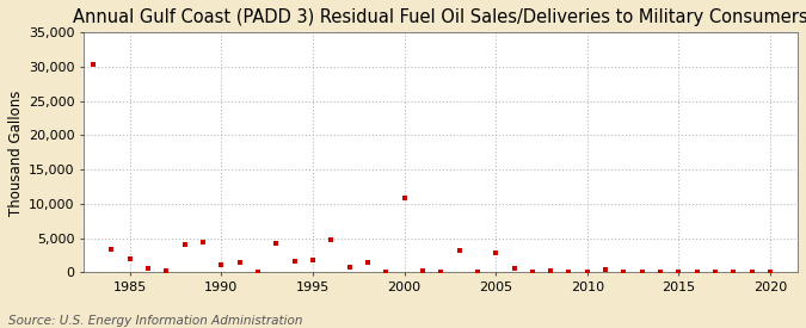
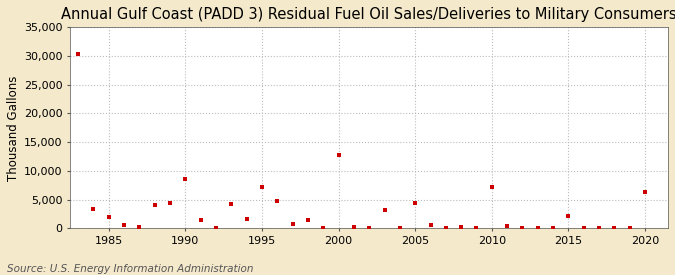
1990: 1,200 -> 8,600
1995: 1,800 -> 7,200
2000: 10,900 -> 12,800
2005: 2,800 -> 4,400
2010: 100 -> 7,200
2015: 100 -> 2,200
2020: 100 -> 6,400
